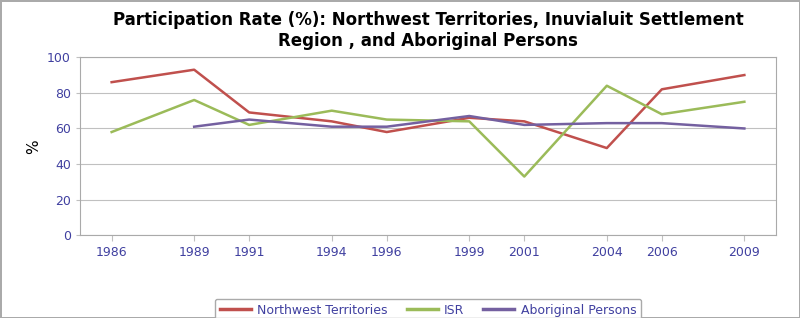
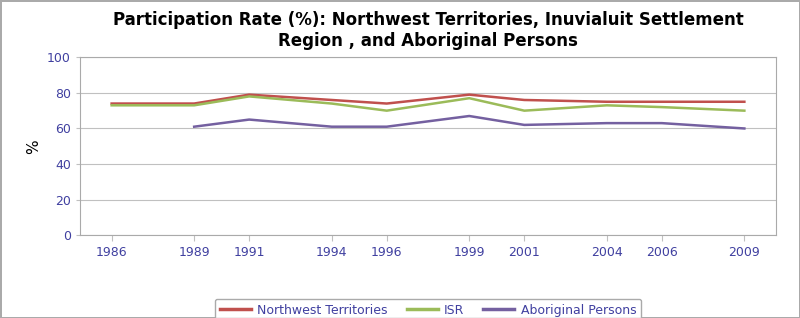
Northwest Territories/1986: 86 -> 74
ISR/1986: 58 -> 73
Northwest Territories/1989: 93 -> 74
ISR/1989: 76 -> 73
Northwest Territories/1991: 69 -> 79
ISR/1991: 62 -> 78
Northwest Territories/1994: 64 -> 76
ISR/1994: 70 -> 74
Northwest Territories/1996: 58 -> 74
ISR/1996: 65 -> 70
Northwest Territories/1999: 66 -> 79
ISR/1999: 64 -> 77
Northwest Territories/2001: 64 -> 76
ISR/2001: 33 -> 70
Northwest Territories/2004: 49 -> 75
ISR/2004: 84 -> 73
Northwest Territories/2006: 82 -> 75
ISR/2006: 68 -> 72
Northwest Territories/2009: 90 -> 75
ISR/2009: 75 -> 70
